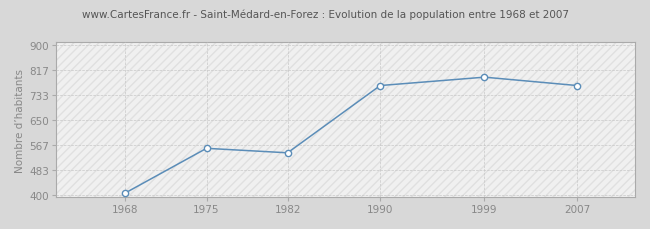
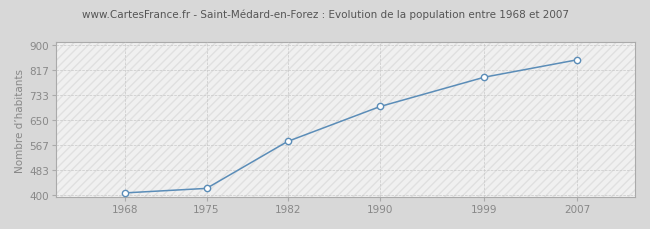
1975: 555 -> 421
1982: 540 -> 578
1990: 765 -> 695
2007: 765 -> 851
